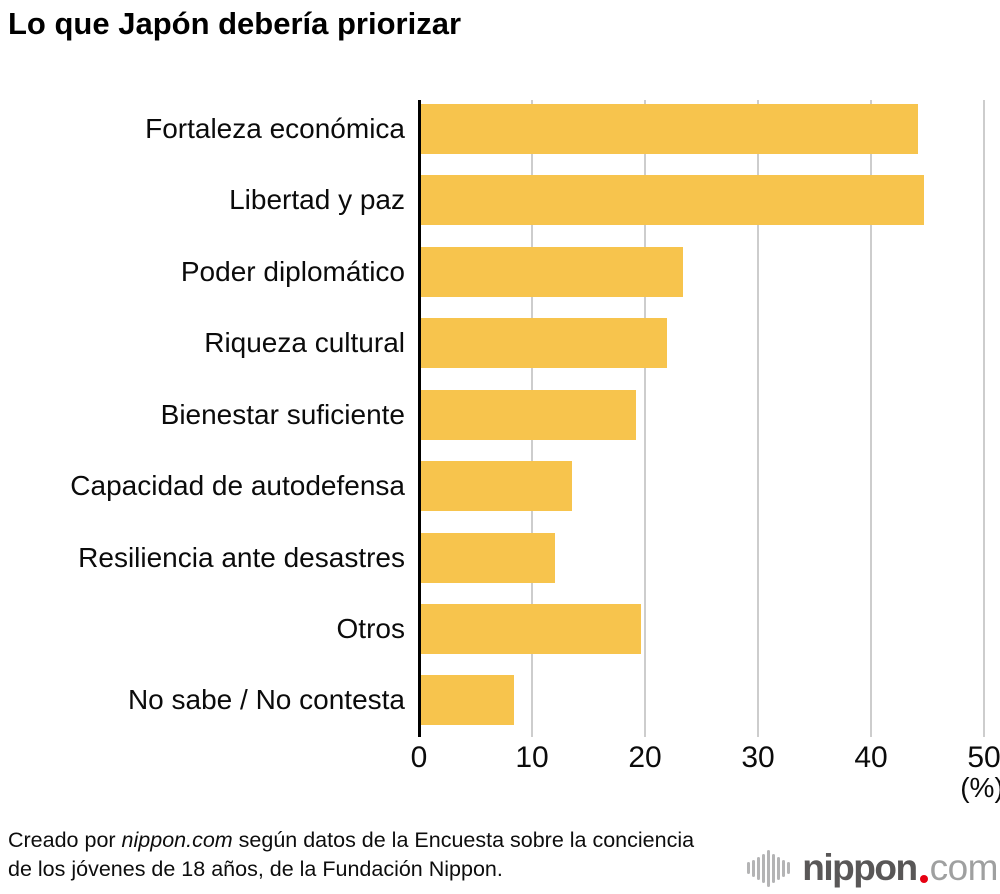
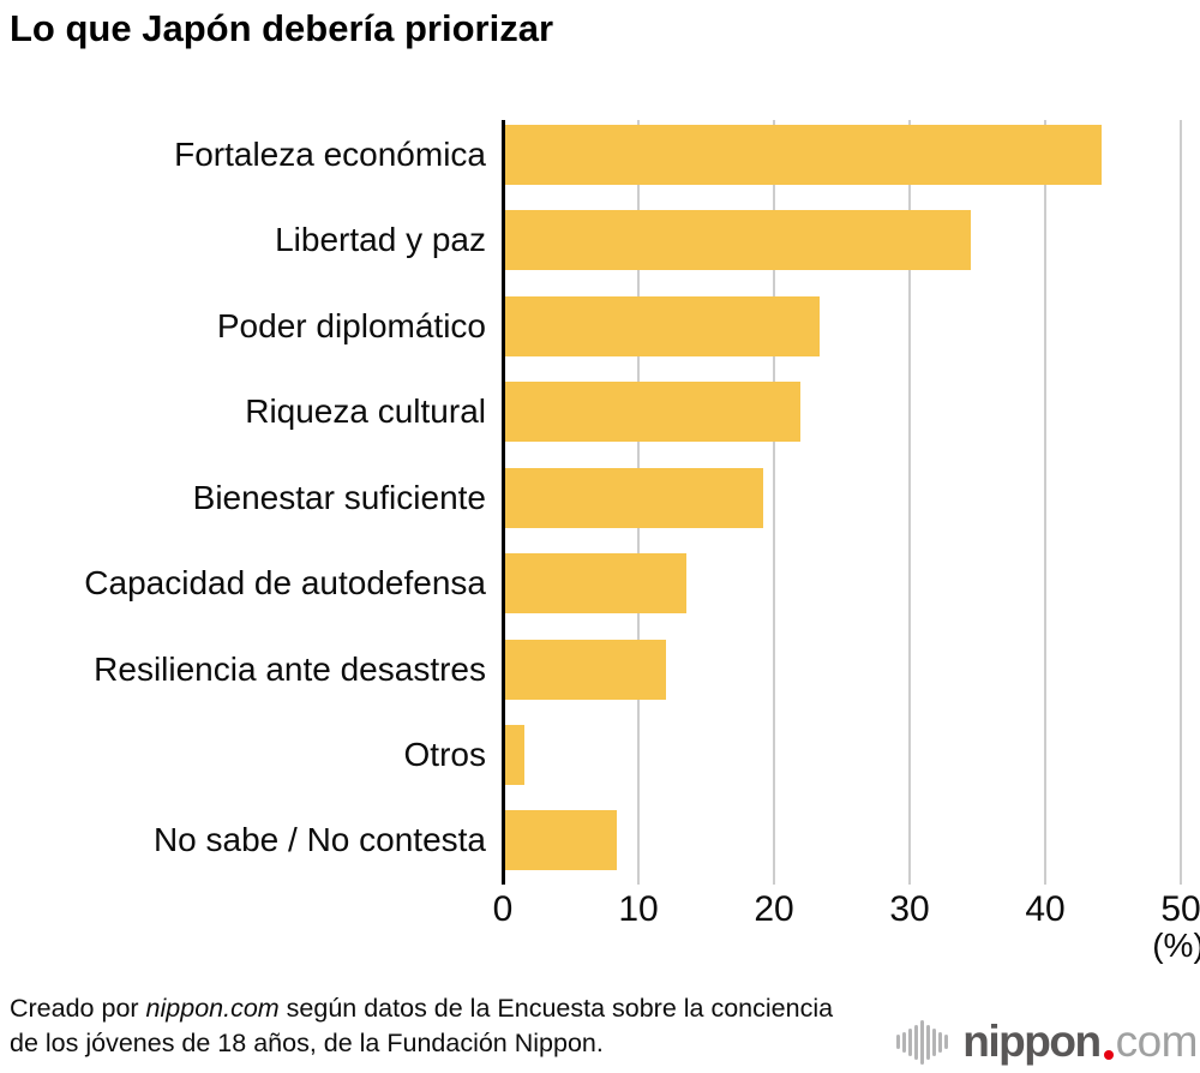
Libertad y paz: 44.6 -> 34.4
Otros: 19.5 -> 1.5
